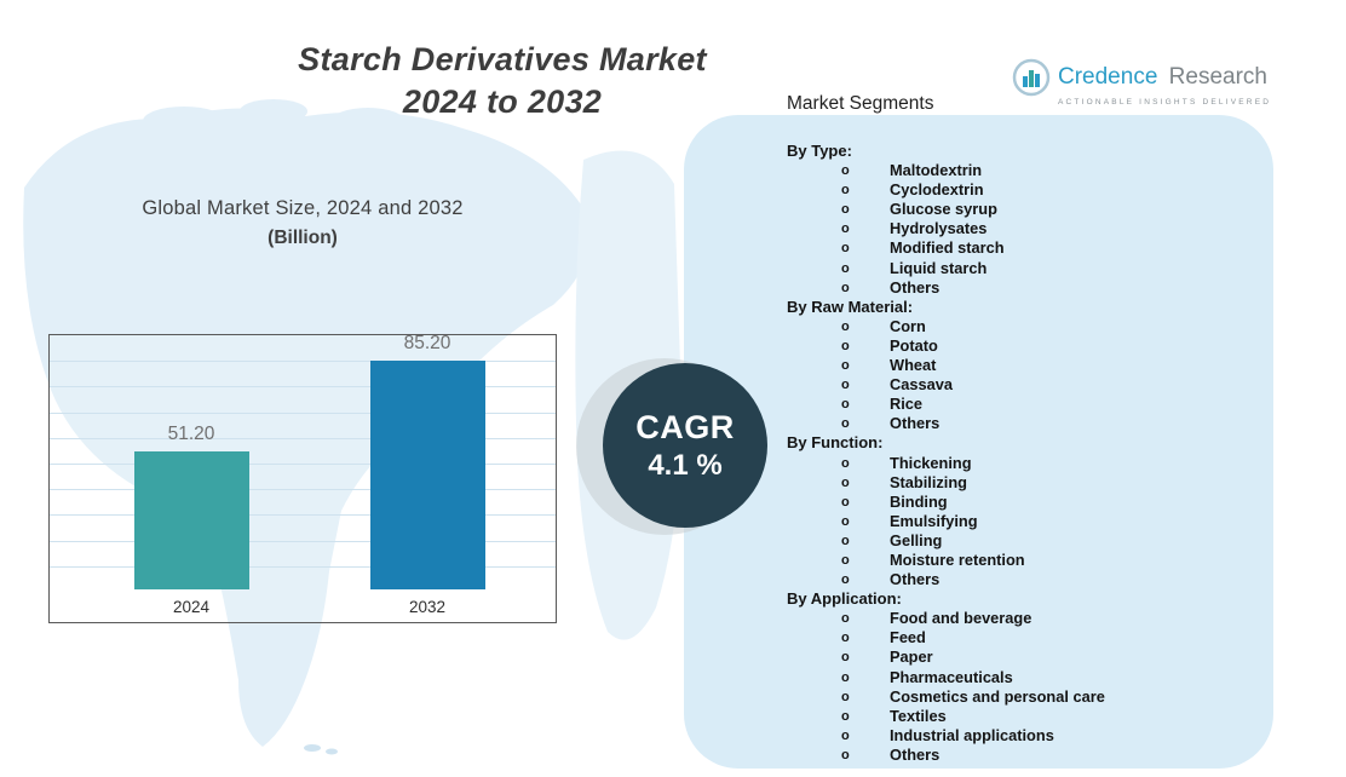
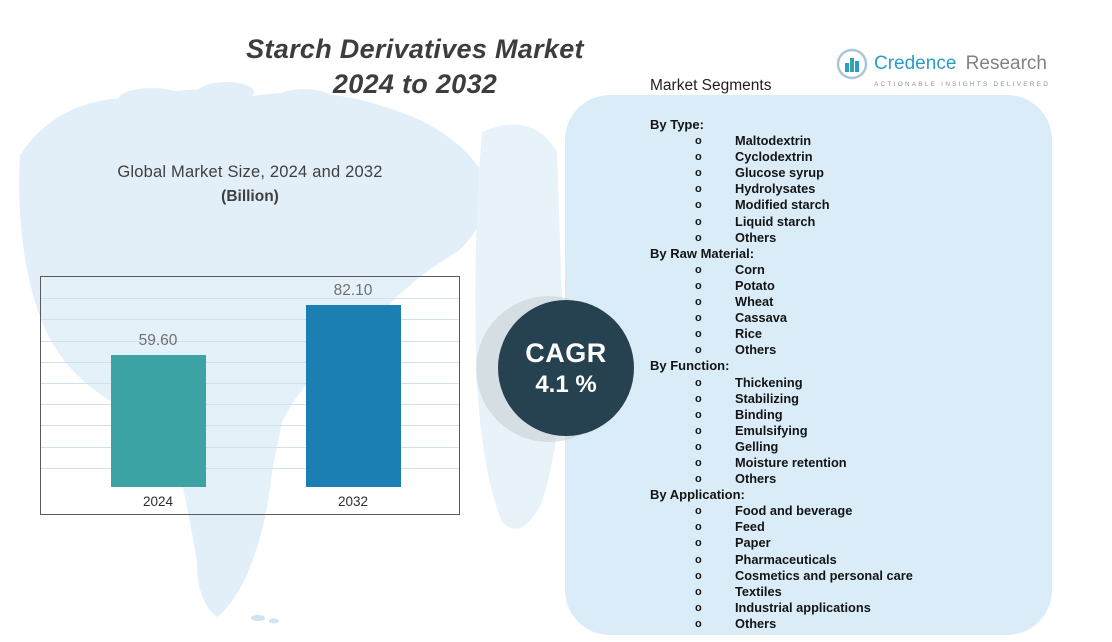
2024: 51.20 -> 59.60
2032: 85.20 -> 82.10
